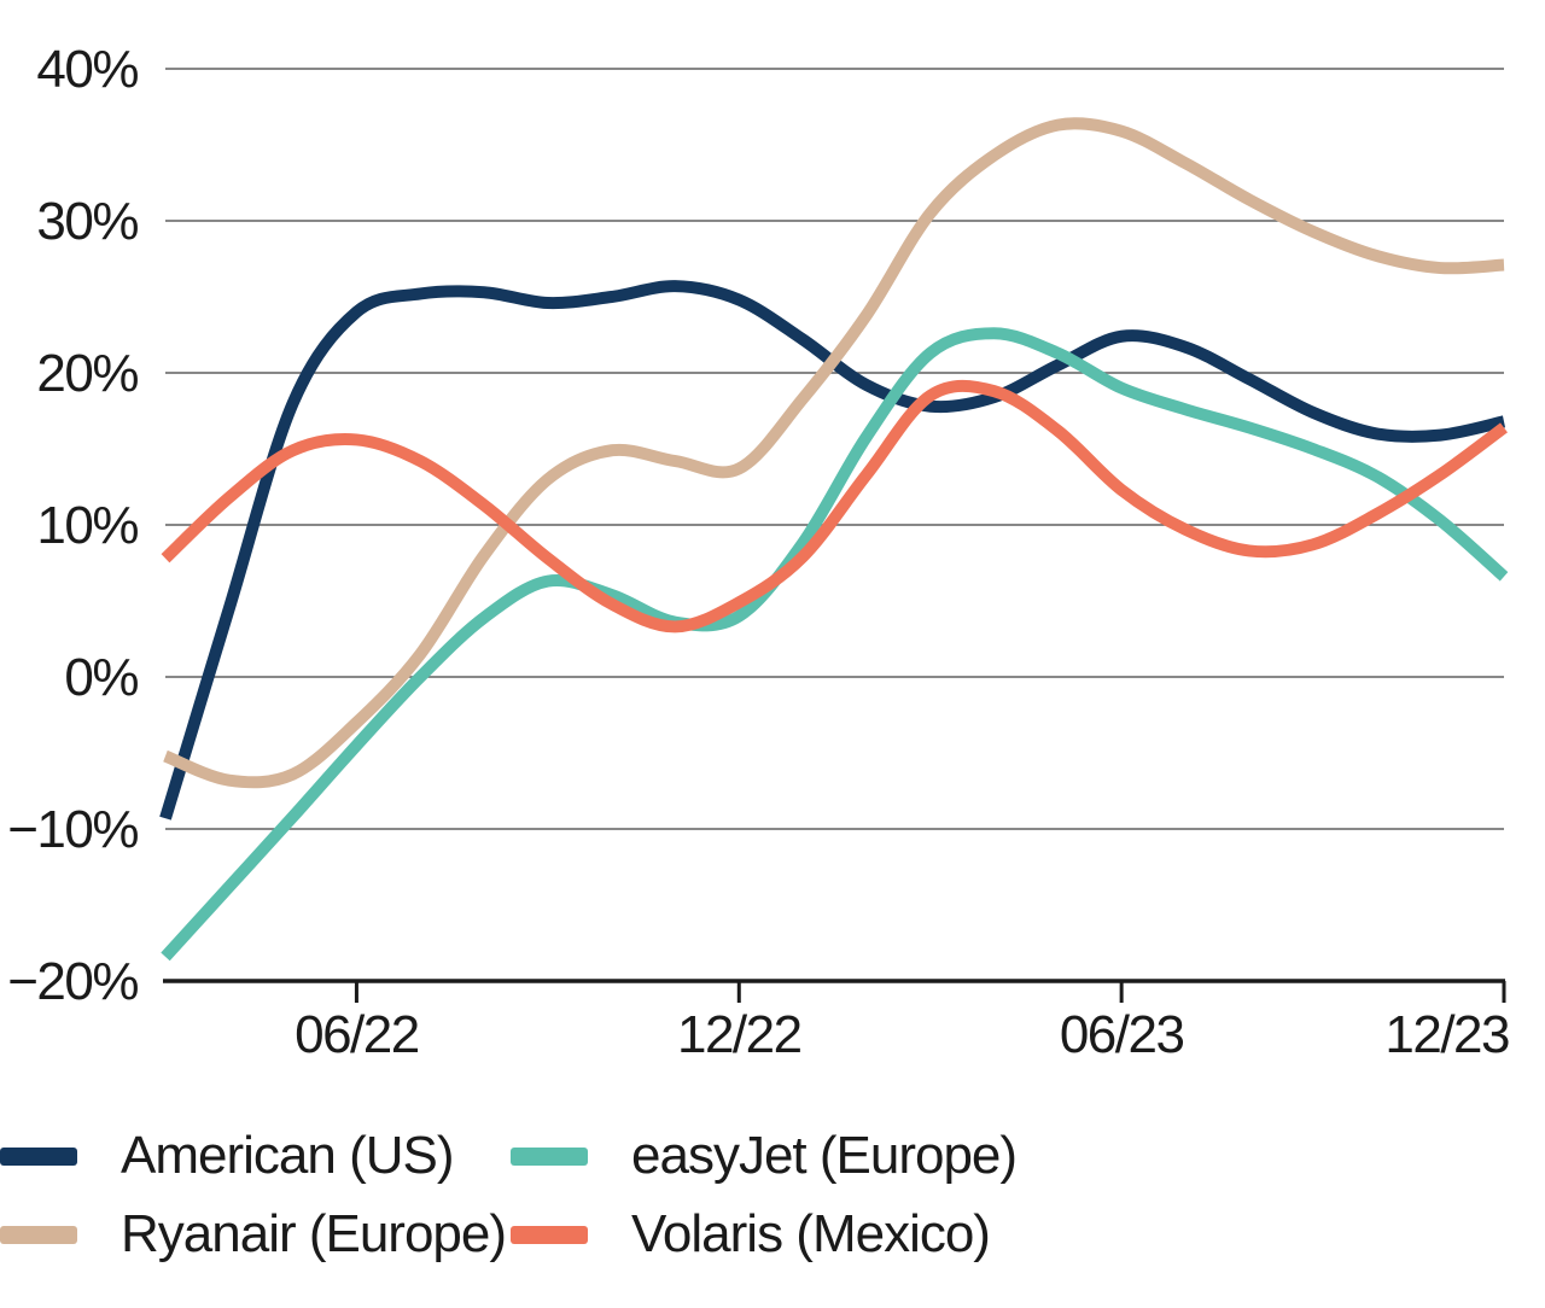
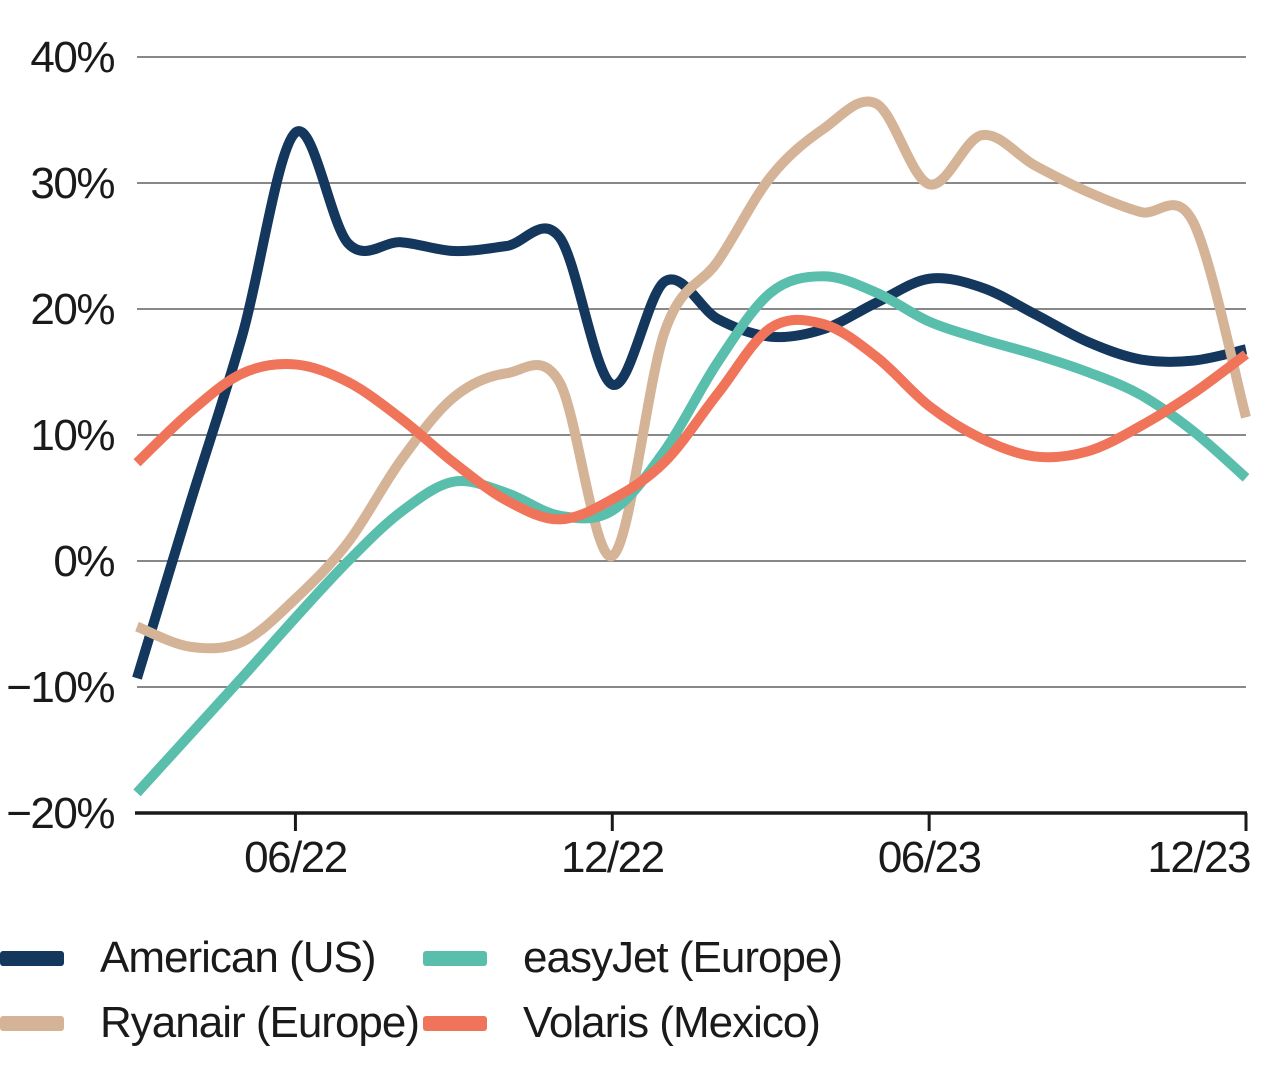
American (US)/06/22: 24.0% -> 34.0%
American (US)/12/22: 24.8% -> 14.0%
Ryanair (Europe)/12/22: 13.7% -> 0.4%
Ryanair (Europe)/06/23: 35.9% -> 29.9%
Ryanair (Europe)/12/23: 27.1% -> 11.4%
